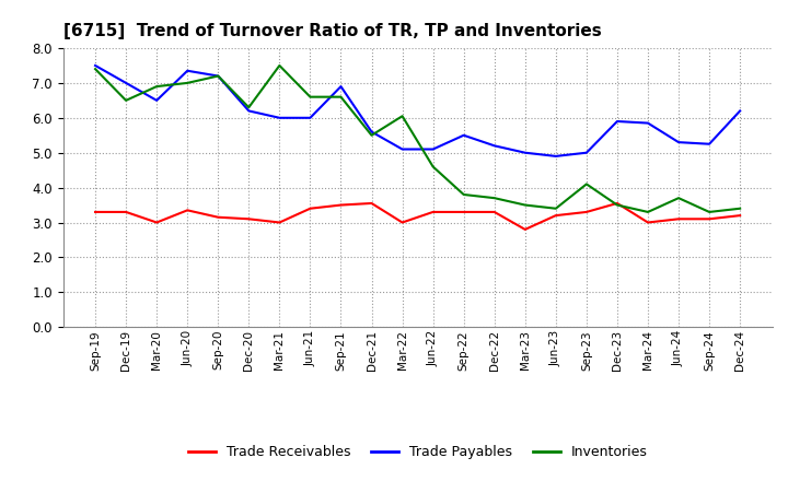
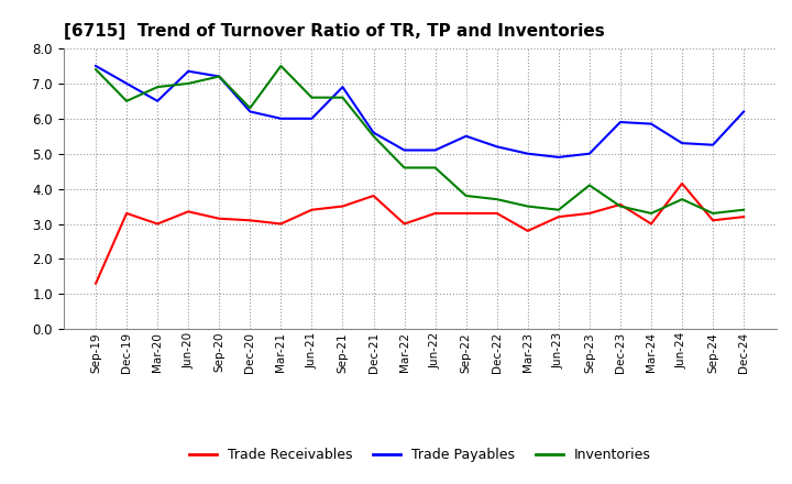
Trade Receivables/Sep-19: 3.30 -> 1.30
Trade Receivables/Dec-21: 3.55 -> 3.80
Inventories/Mar-22: 6.05 -> 4.60
Trade Receivables/Jun-24: 3.10 -> 4.15
